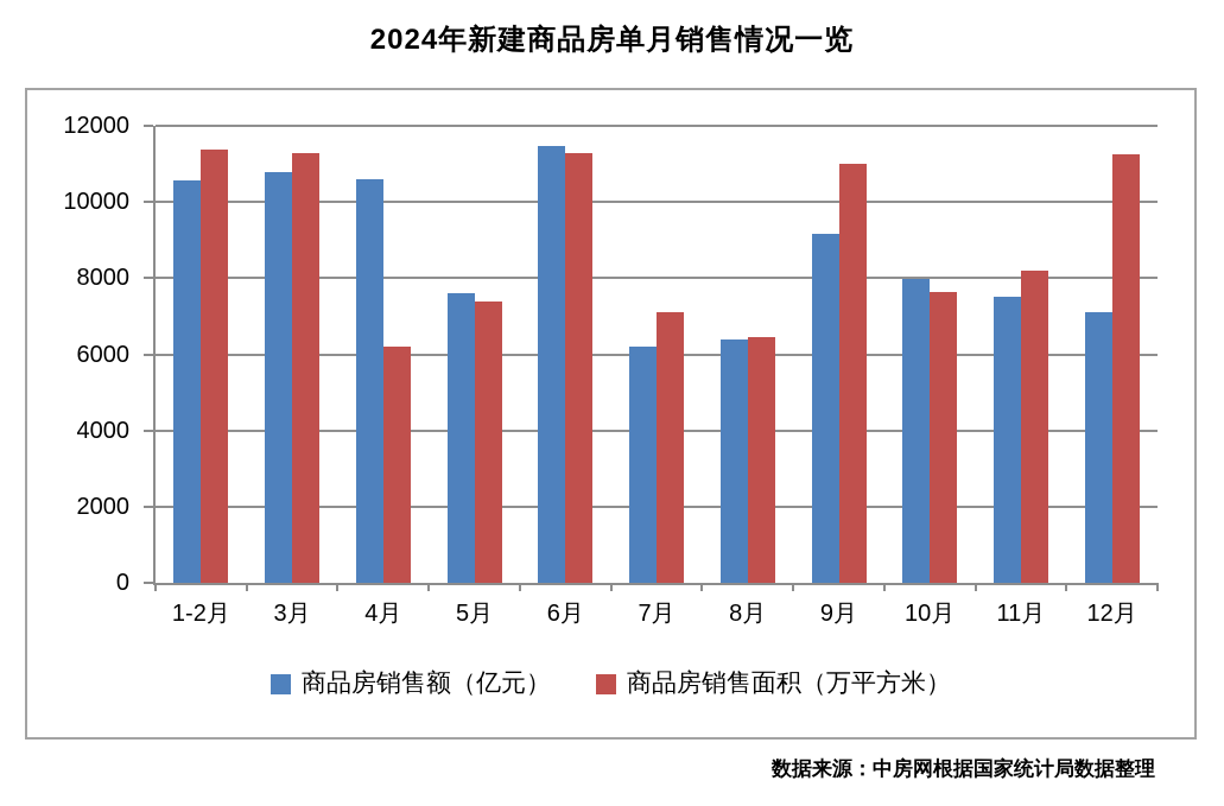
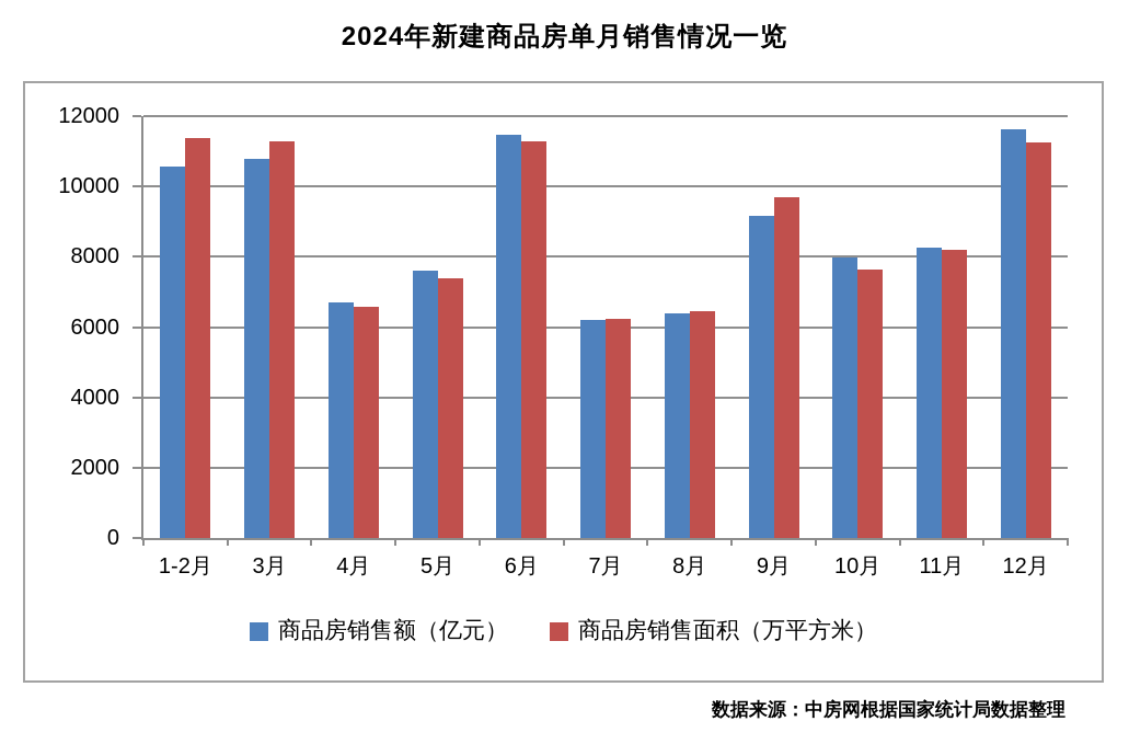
商品房销售额（亿元）/4月: 10600 -> 6700
商品房销售面积（万平方米）/4月: 6200 -> 6600
商品房销售面积（万平方米）/7月: 7100 -> 6200
商品房销售面积（万平方米）/9月: 11000 -> 9700
商品房销售额（亿元）/11月: 7500 -> 8300
商品房销售额（亿元）/12月: 7100 -> 11600
